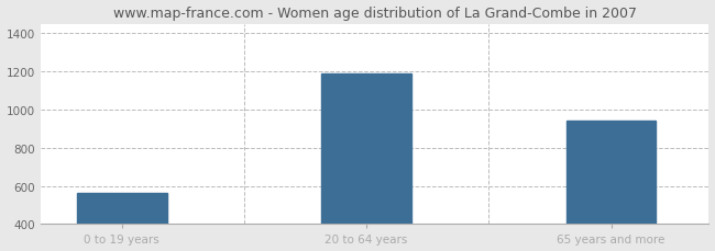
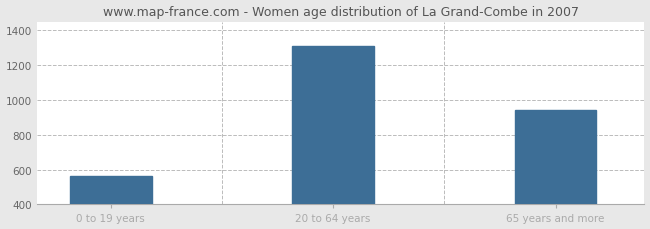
20 to 64 years: 1190 -> 1310
